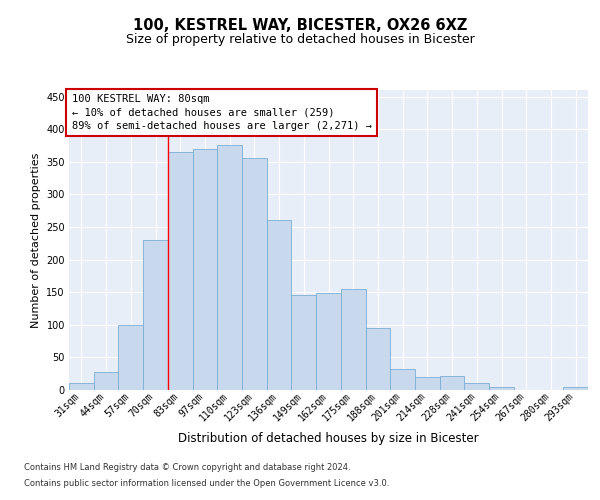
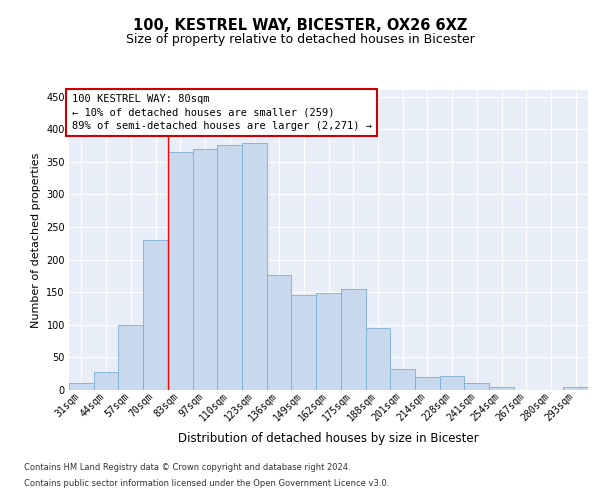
123sqm: 355 -> 378
136sqm: 260 -> 176
